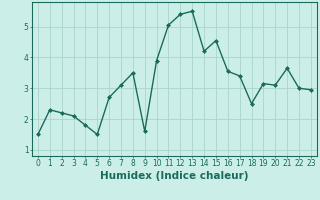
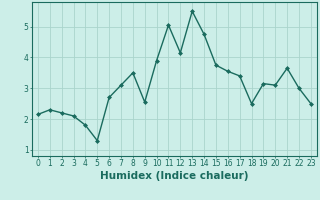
0: 1.50 -> 2.15
5: 1.50 -> 1.30
9: 1.60 -> 2.55
12: 5.40 -> 4.15
14: 4.20 -> 4.75
15: 4.55 -> 3.75
23: 2.95 -> 2.50
